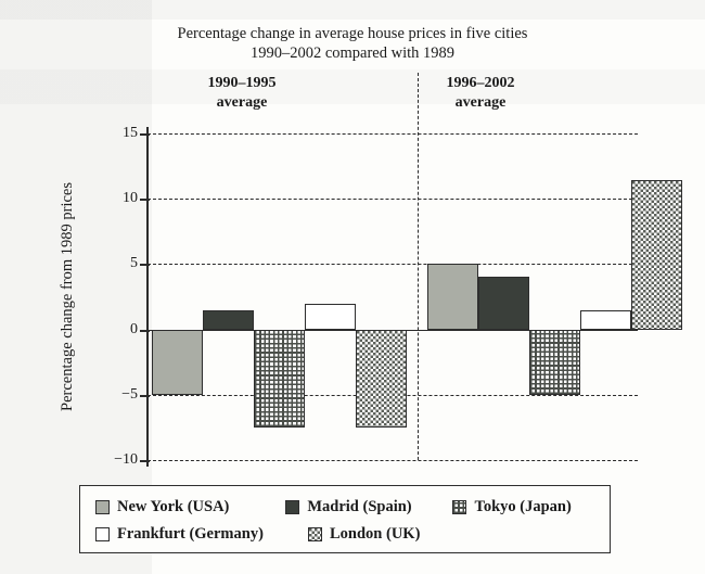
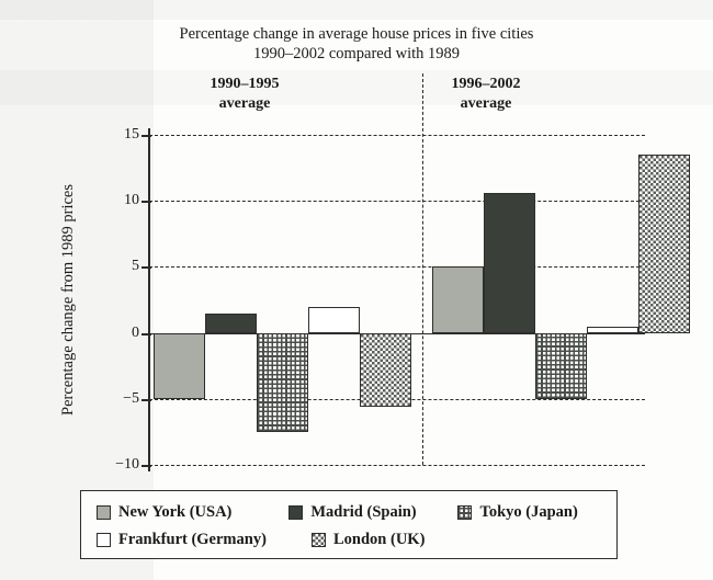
London (UK)/1990–1995 average: -7.5 -> -5.6
Madrid (Spain)/1996–2002 average: 4.0 -> 10.6
Frankfurt (Germany)/1996–2002 average: 1.5 -> 0.5
London (UK)/1996–2002 average: 11.4 -> 13.5
